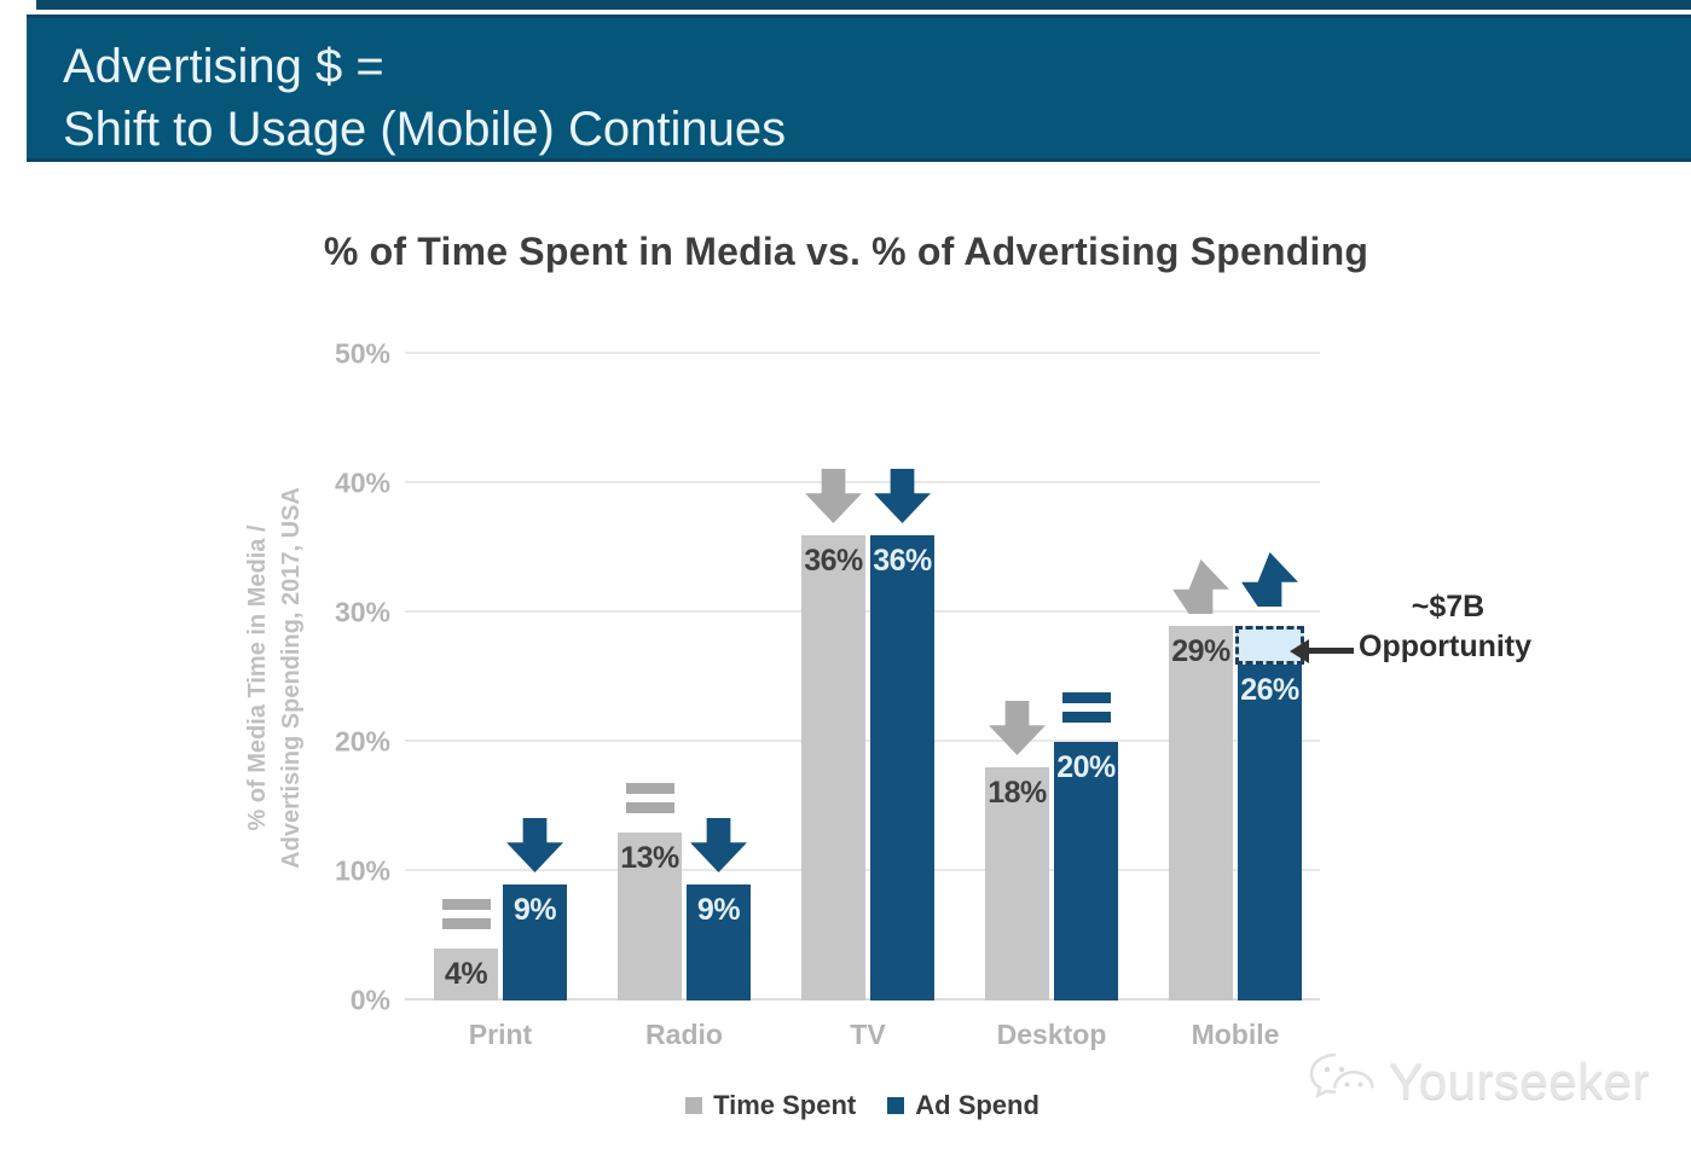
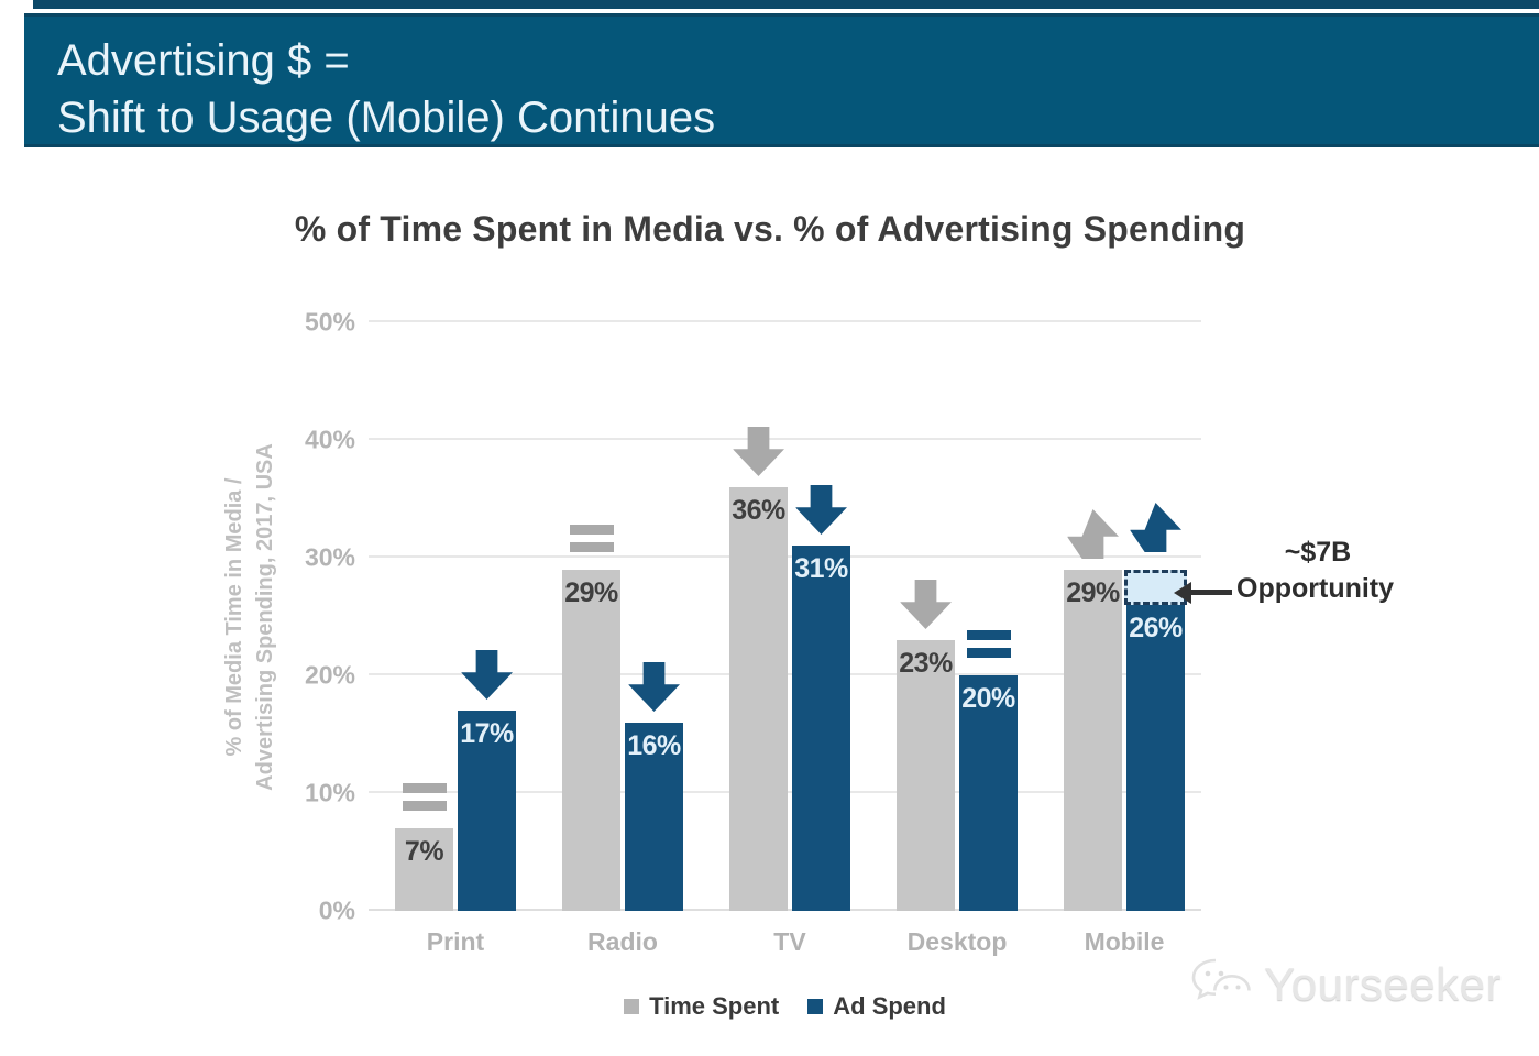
Time Spent/Print: 4% -> 7%
Ad Spend/Print: 9% -> 17%
Time Spent/Radio: 13% -> 29%
Ad Spend/Radio: 9% -> 16%
Ad Spend/TV: 36% -> 31%
Time Spent/Desktop: 18% -> 23%
